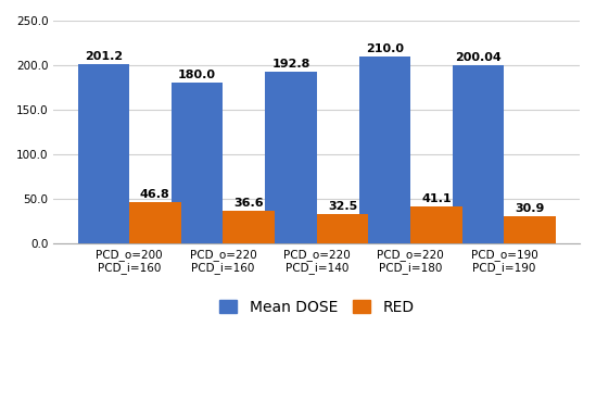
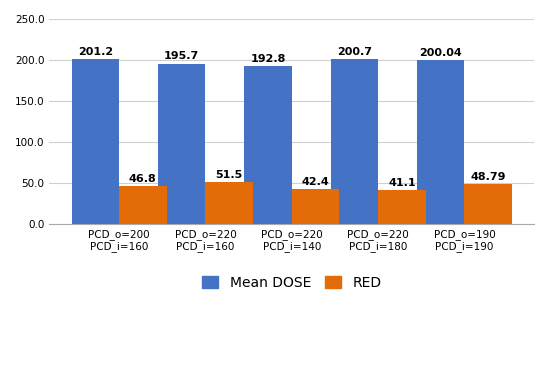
Mean DOSE/PCD_o=220 PCD_i=160: 180.0 -> 195.7
RED/PCD_o=220 PCD_i=160: 36.6 -> 51.5
RED/PCD_o=220 PCD_i=140: 32.5 -> 42.4
Mean DOSE/PCD_o=220 PCD_i=180: 210.0 -> 200.7
RED/PCD_o=190 PCD_i=190: 30.9 -> 48.79
